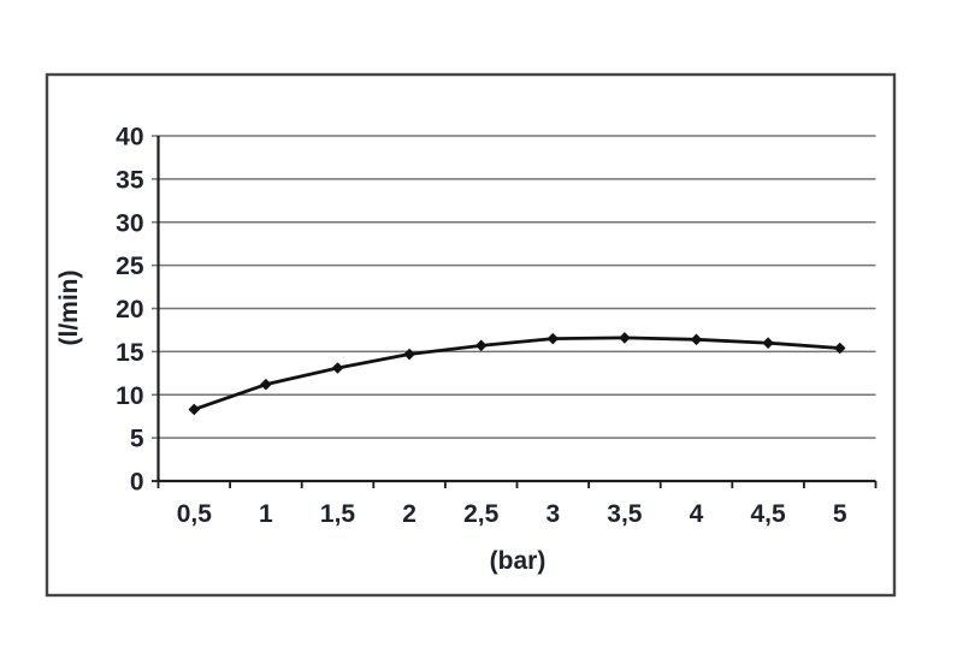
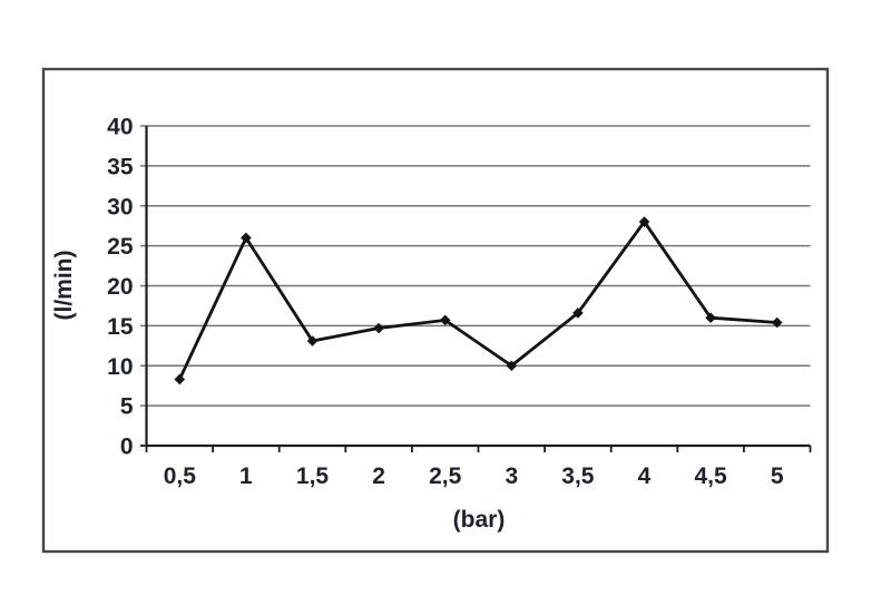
1: 11 -> 26
3: 16 -> 10
4: 16 -> 28
